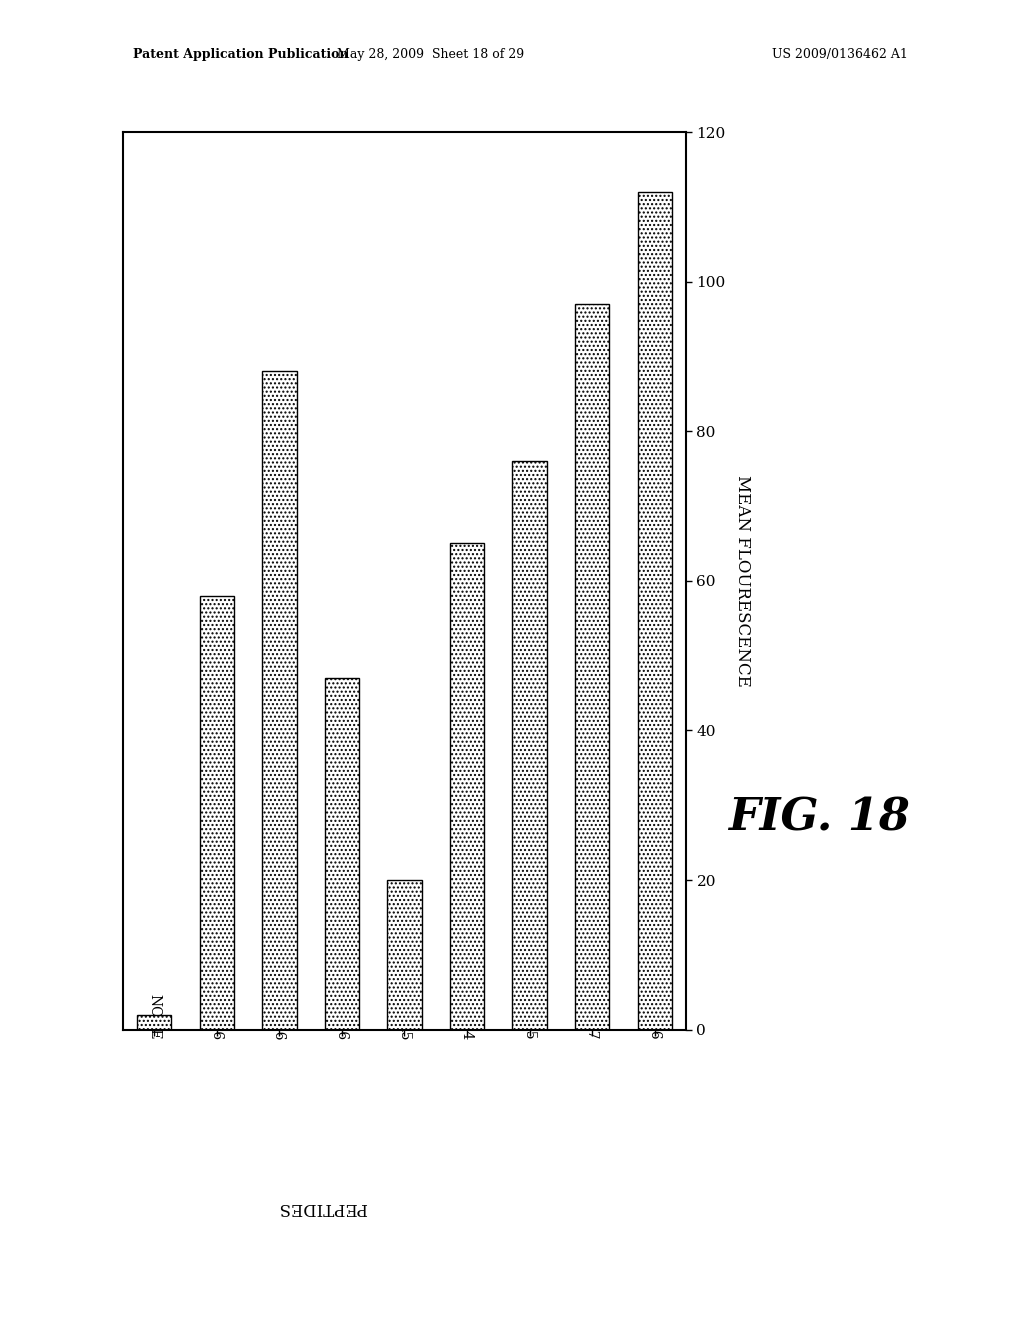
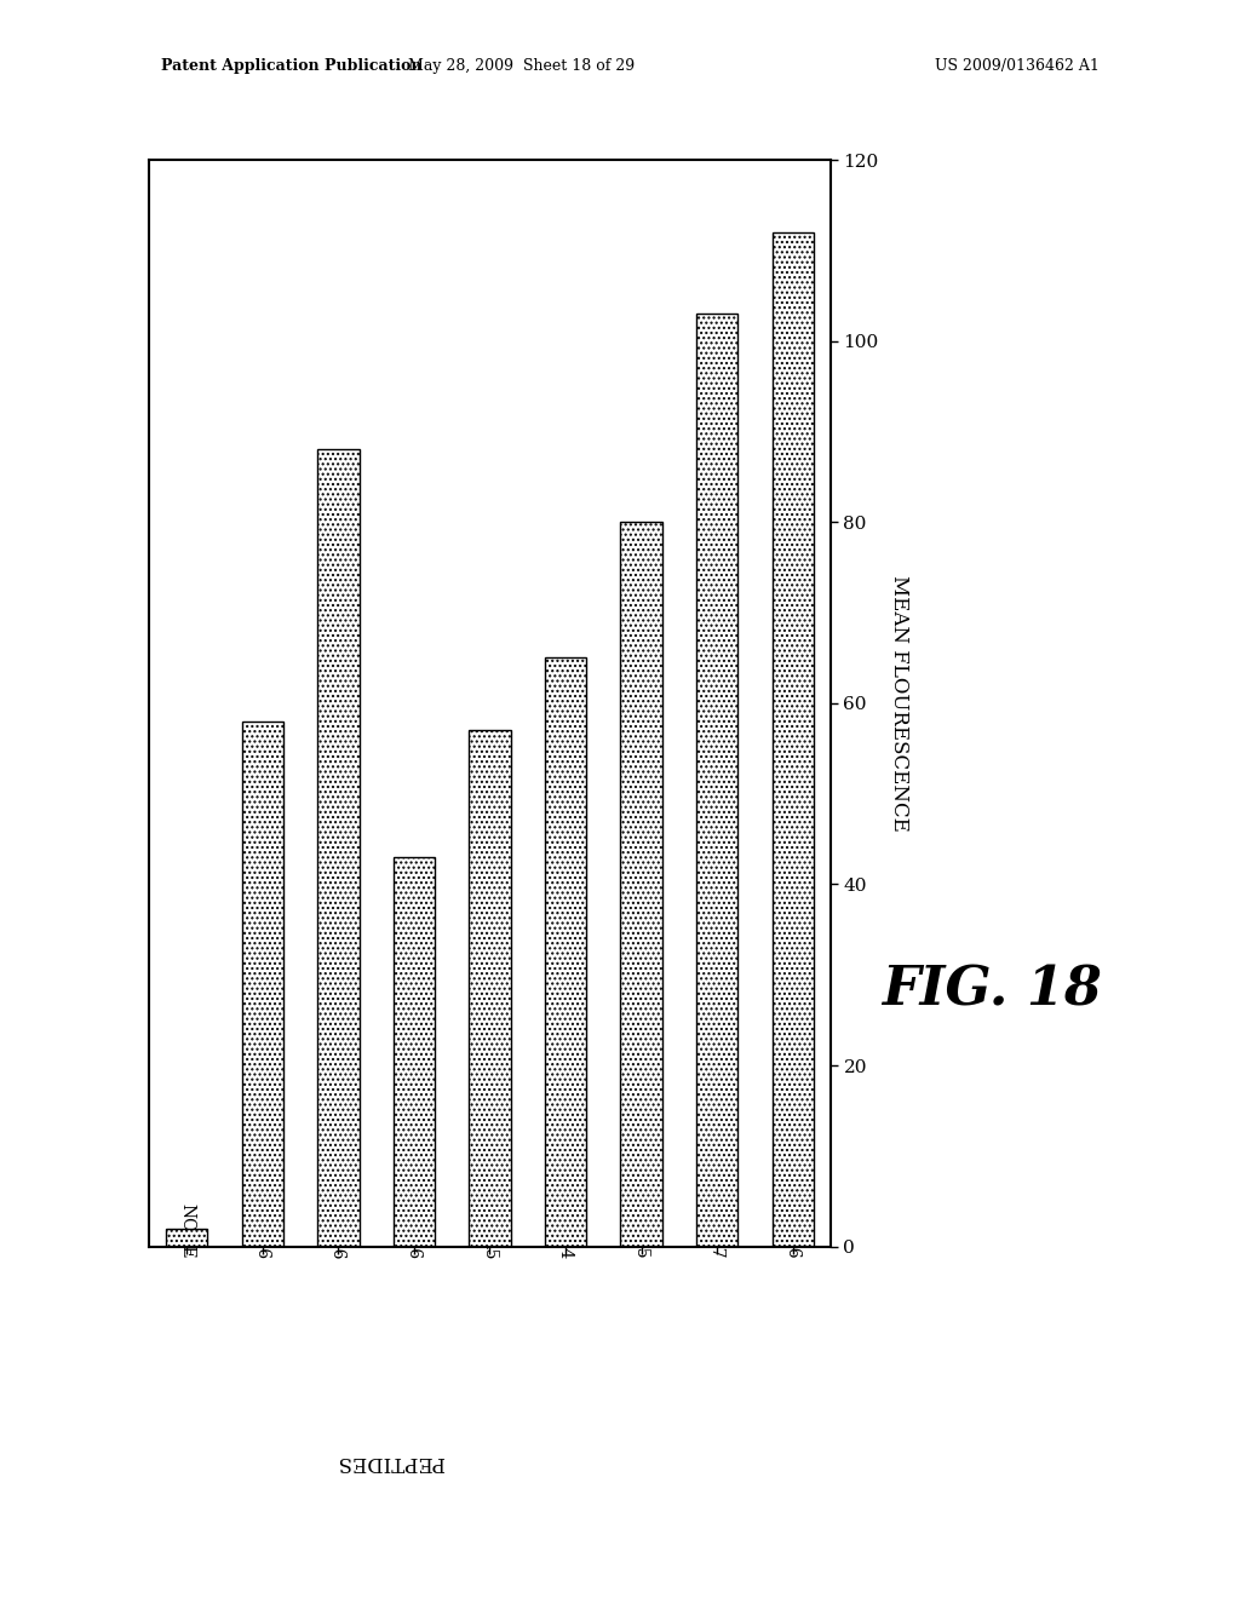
MUC-1/F6: 47 -> 43
MUC-1/A5: 20 -> 57
MUC-1/B5: 76 -> 80
MUC-1/A7: 97 -> 103
